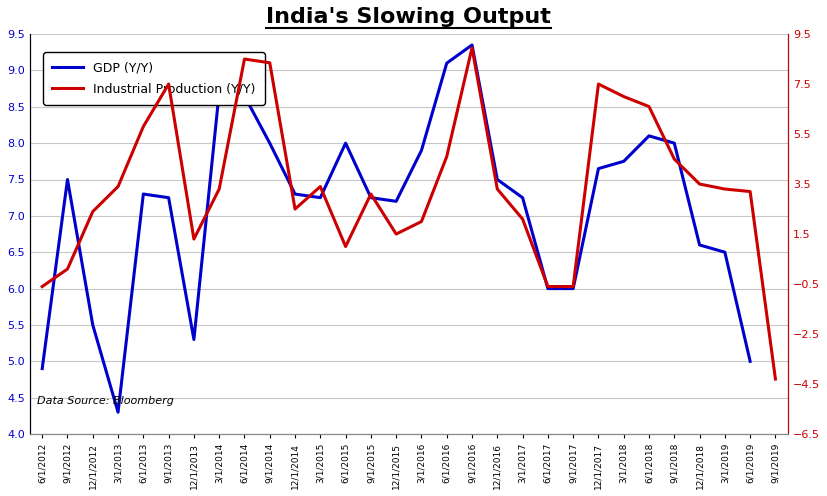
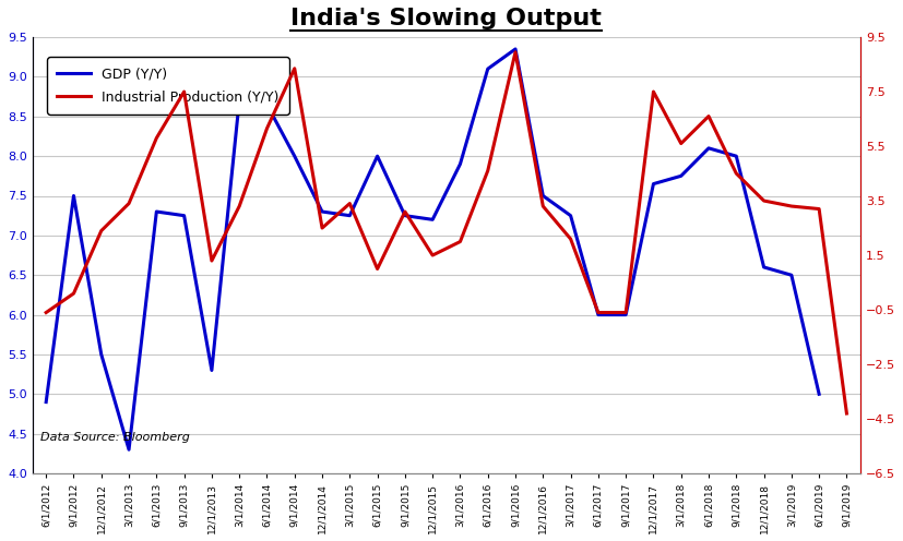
Industrial Production (Y/Y)/6/1/2014: 8.50 -> 6.15
Industrial Production (Y/Y)/3/1/2018: 7.00 -> 5.60
